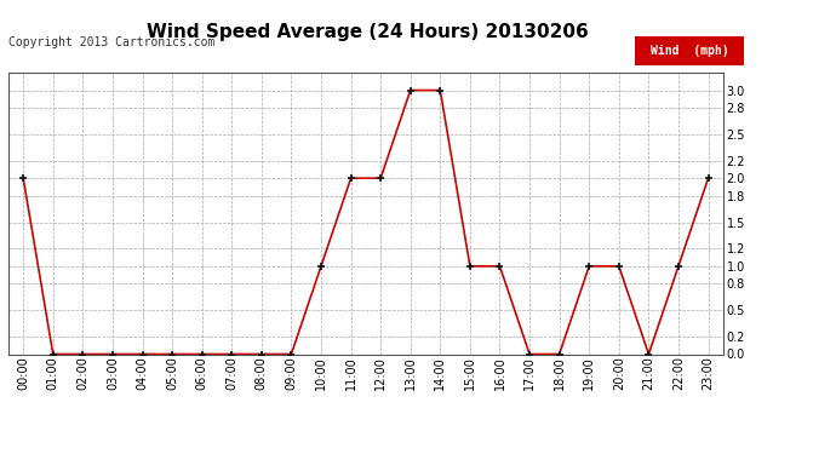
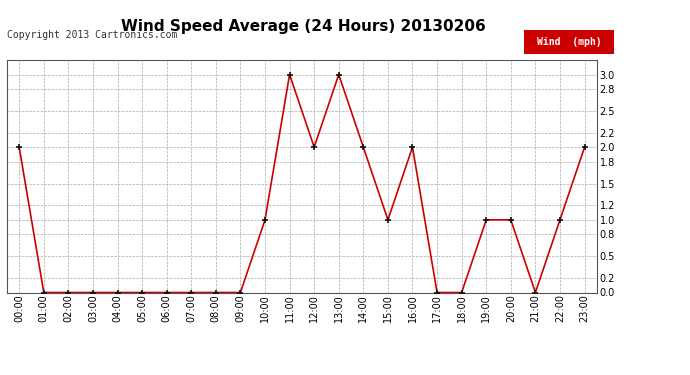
11:00: 2 -> 3
14:00: 3 -> 2
16:00: 1 -> 2
